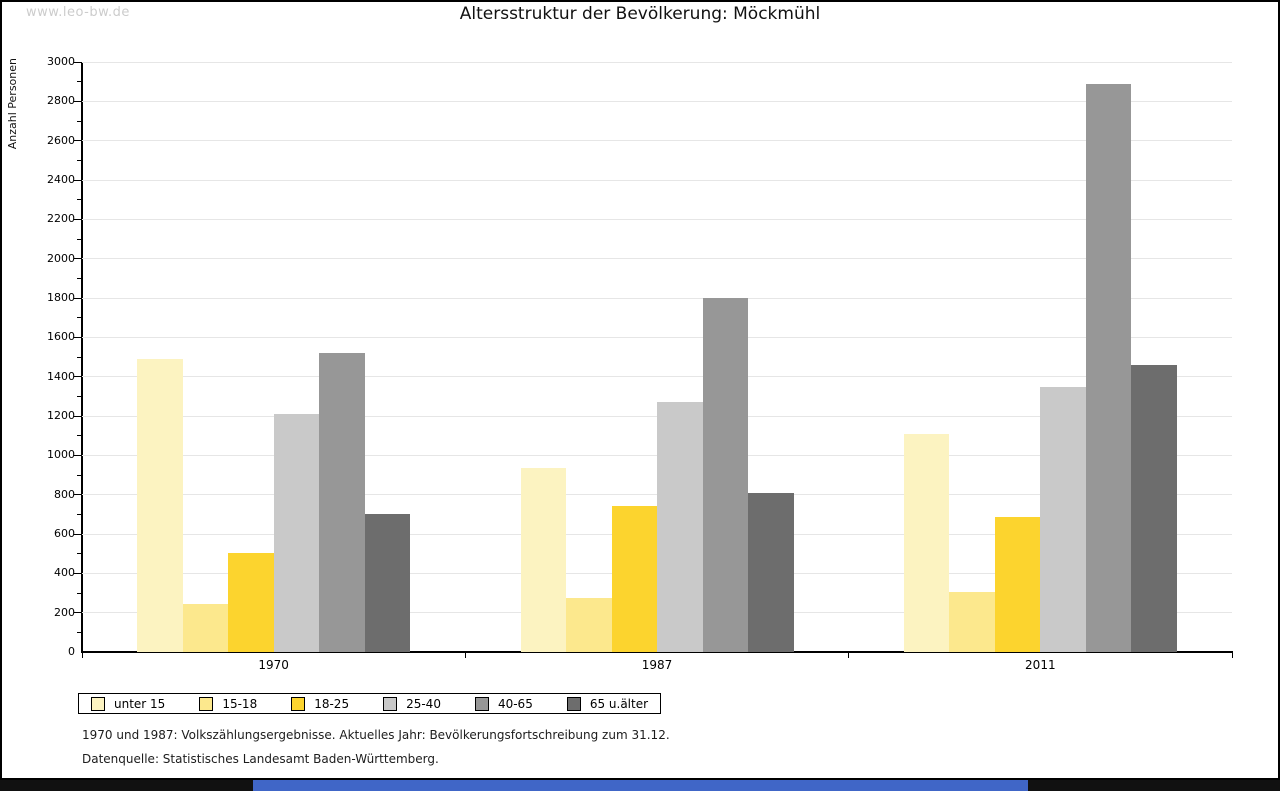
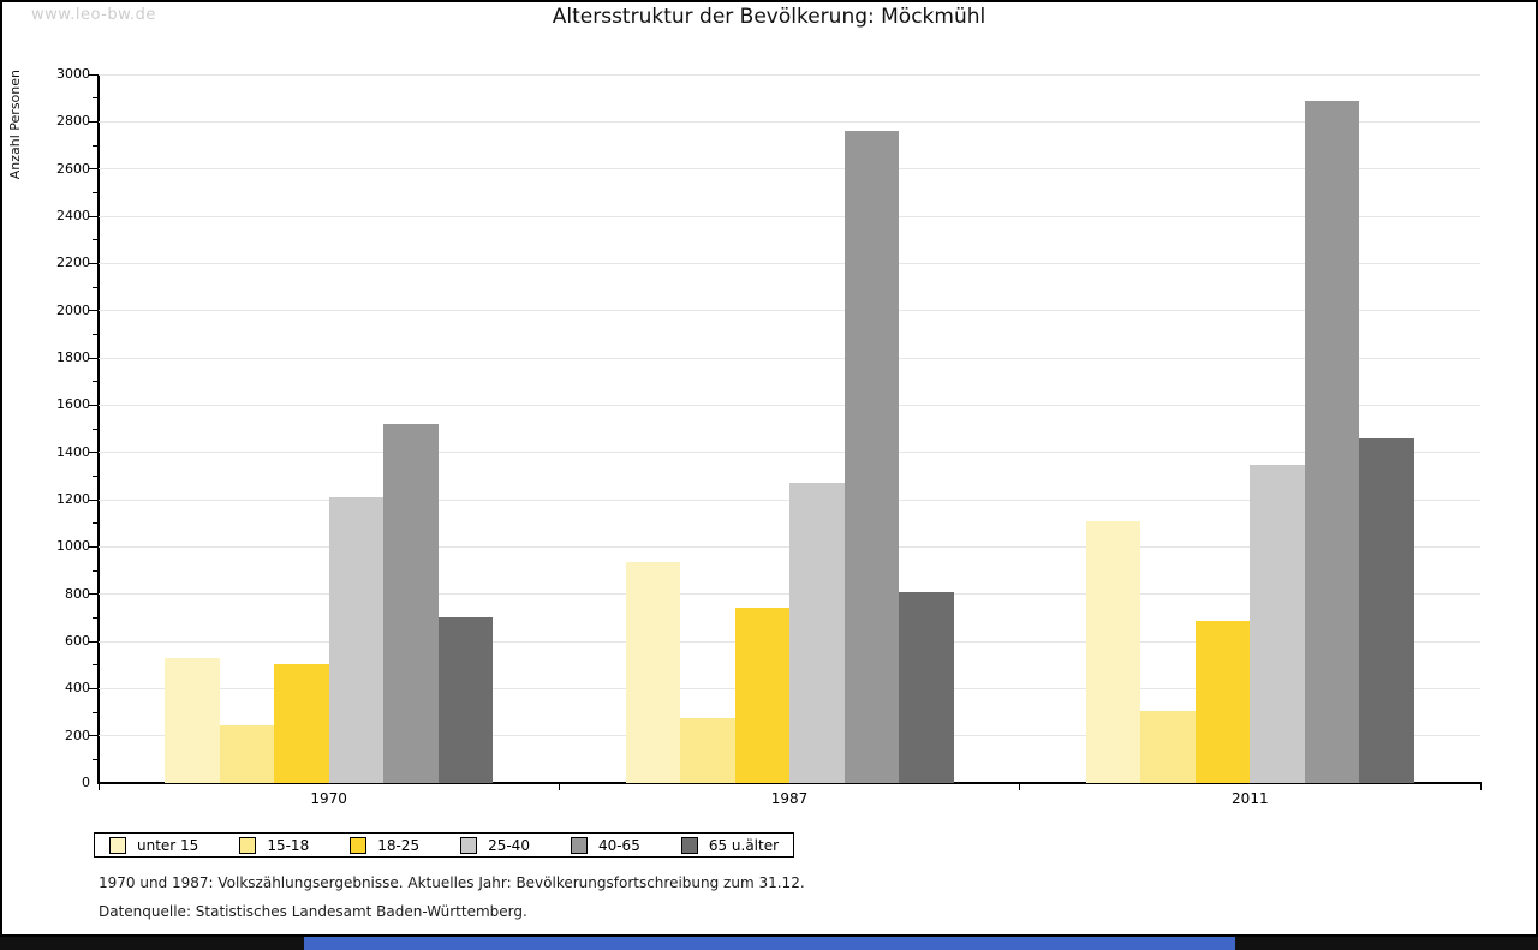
unter 15/1970: 1490 -> 530
40-65/1987: 1800 -> 2760
